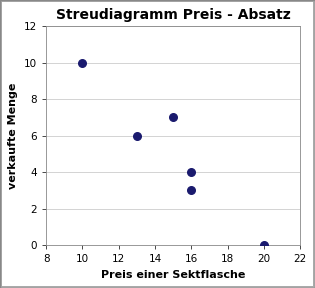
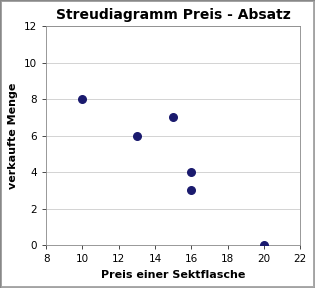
10: 10 -> 8
